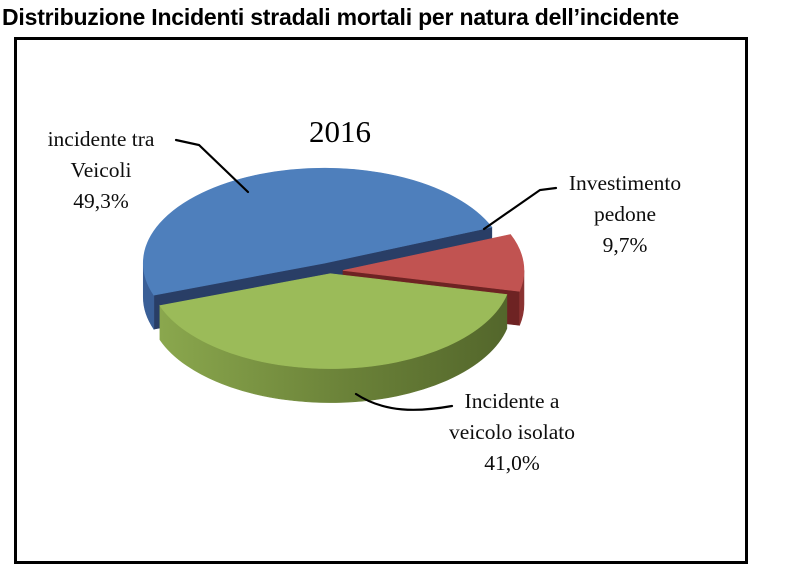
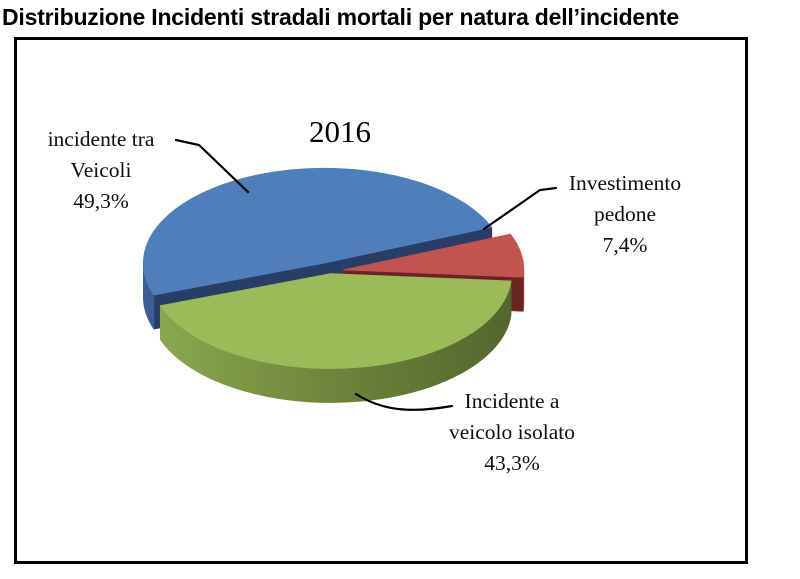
Investimento pedone: 9,7% -> 7,4%
Incidente a veicolo isolato: 41,0% -> 43,3%
